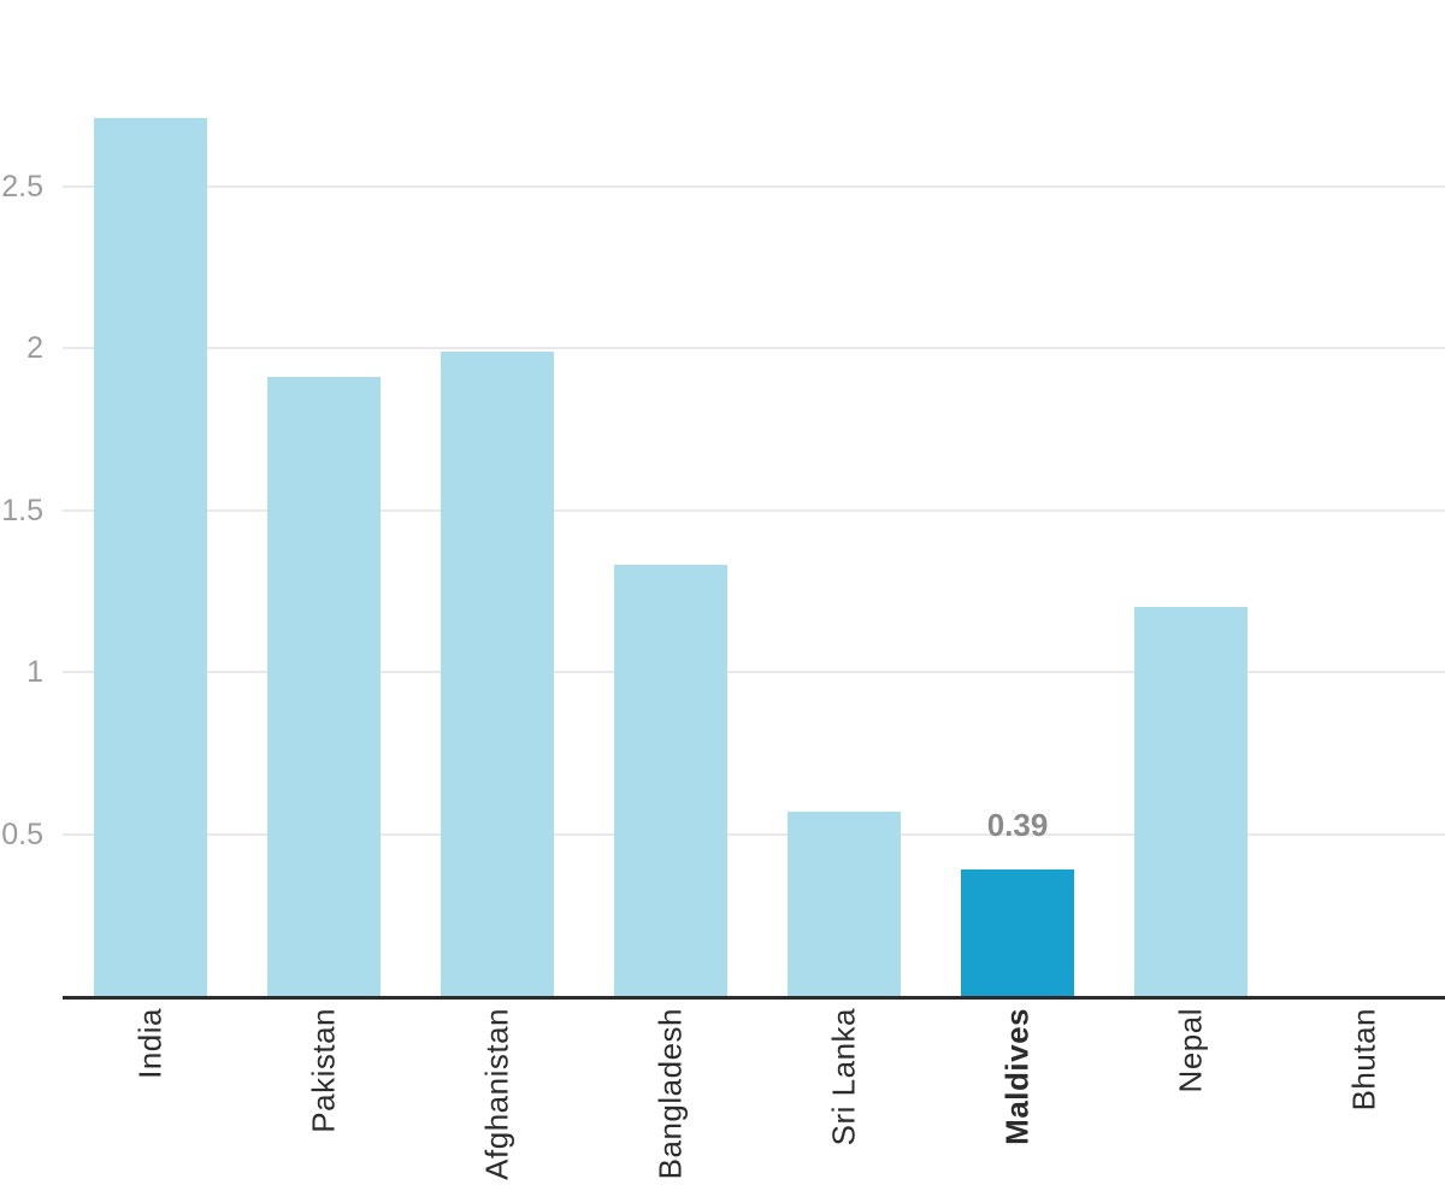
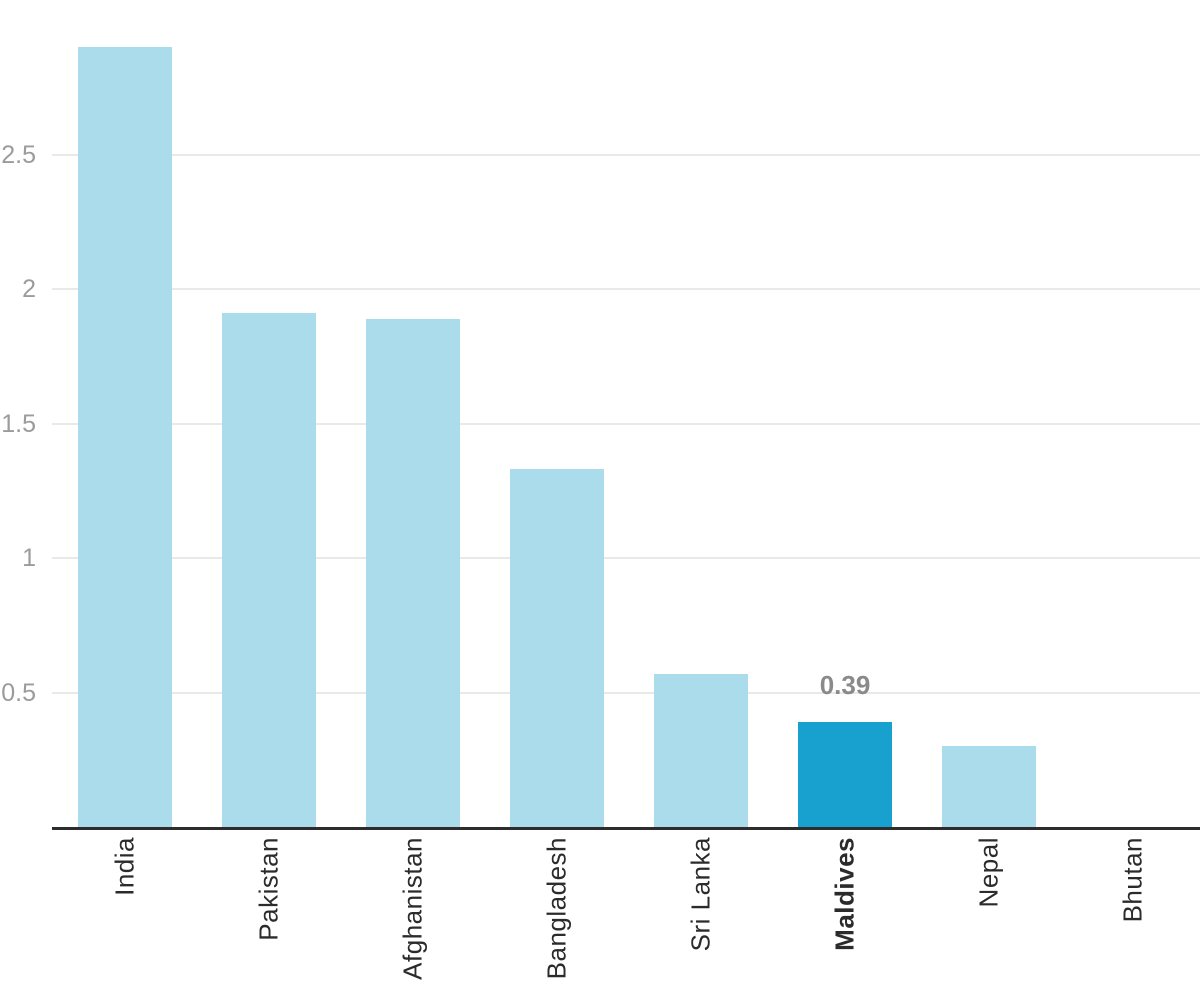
India: 2.71 -> 2.90
Afghanistan: 1.99 -> 1.89
Nepal: 1.20 -> 0.30
